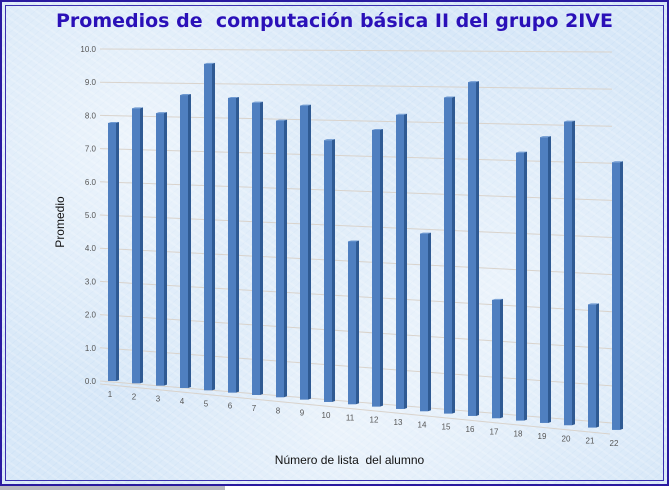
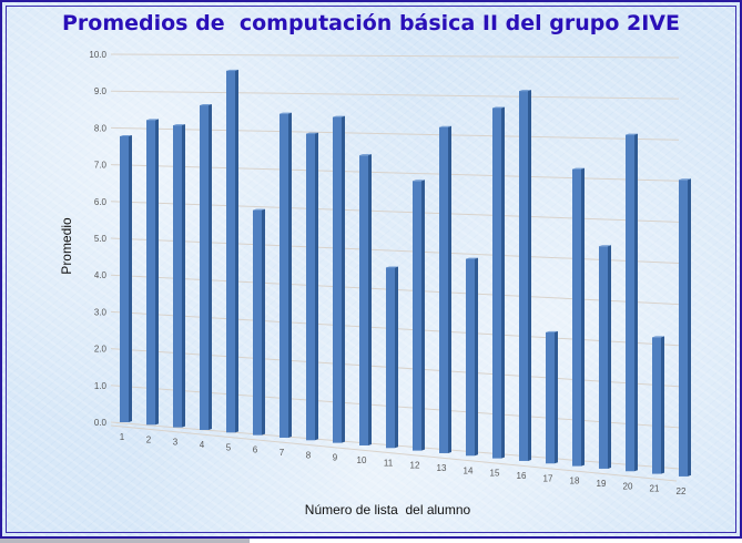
6: 9.0 -> 6.2
12: 8.3 -> 7.3
19: 8.4 -> 5.9
